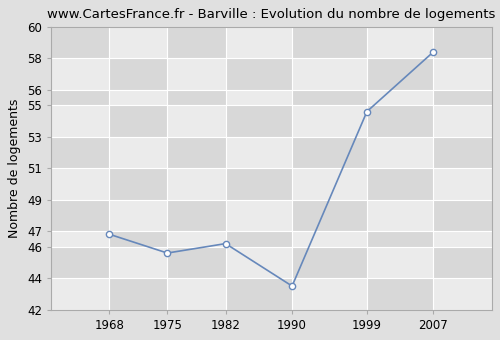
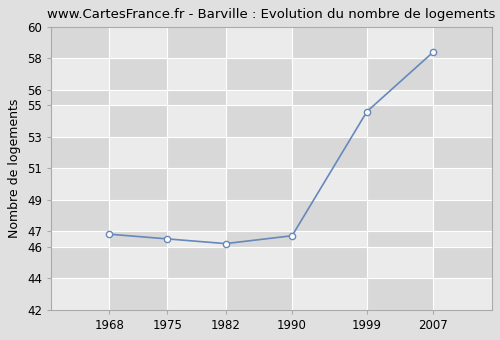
1975: 45.6 -> 46.5
1990: 43.5 -> 46.7
